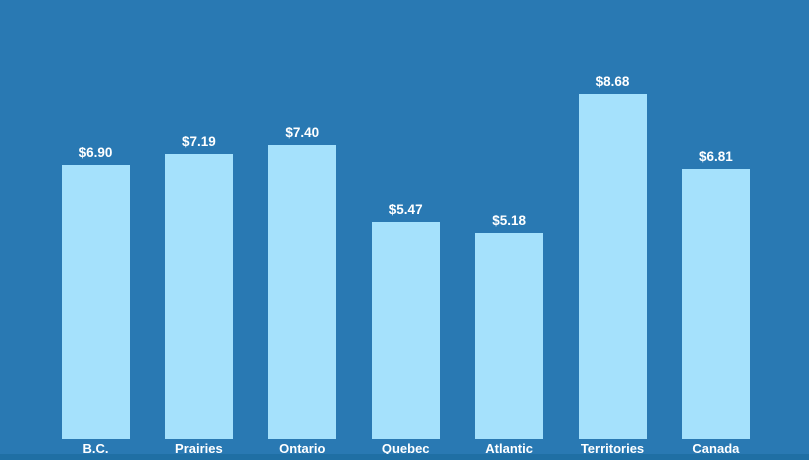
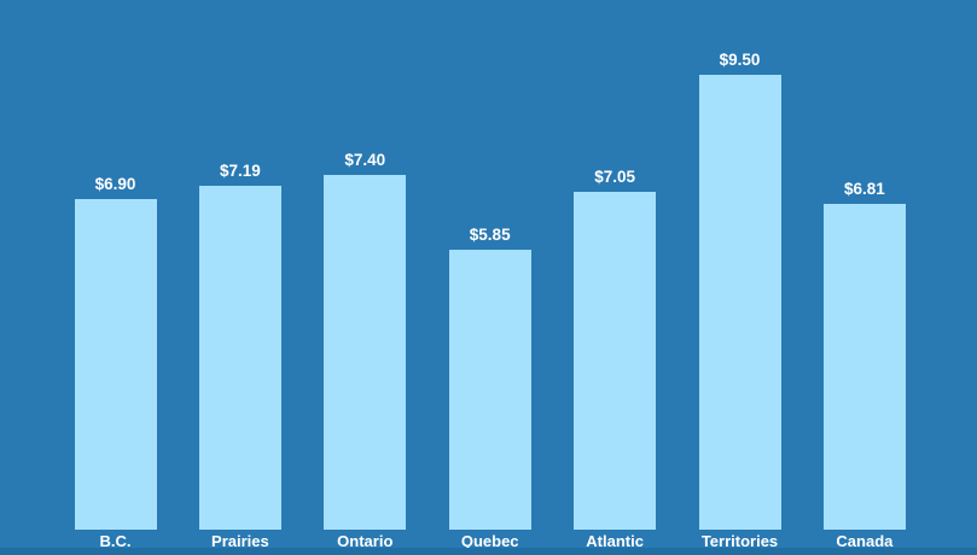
Quebec: $5.47 -> $5.85
Atlantic: $5.18 -> $7.05
Territories: $8.68 -> $9.50
